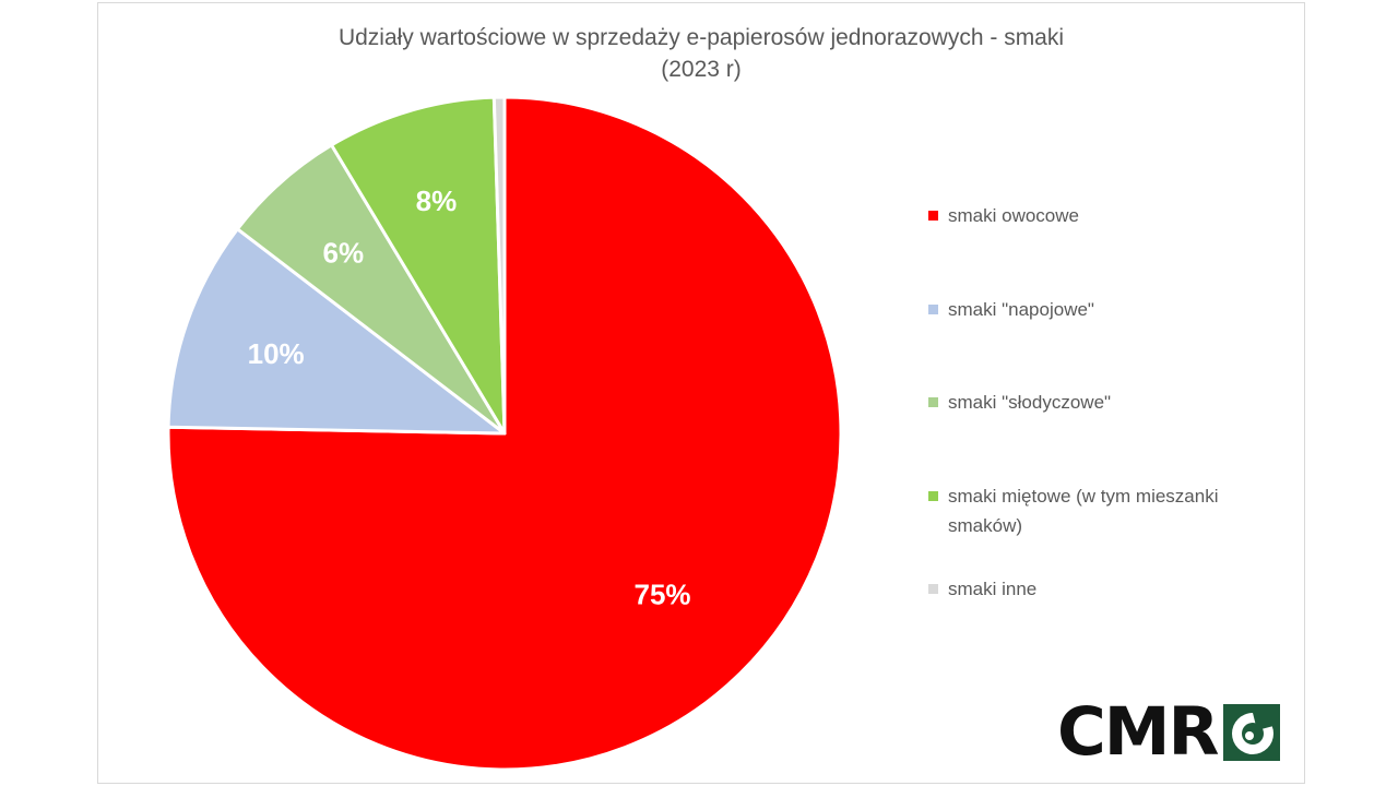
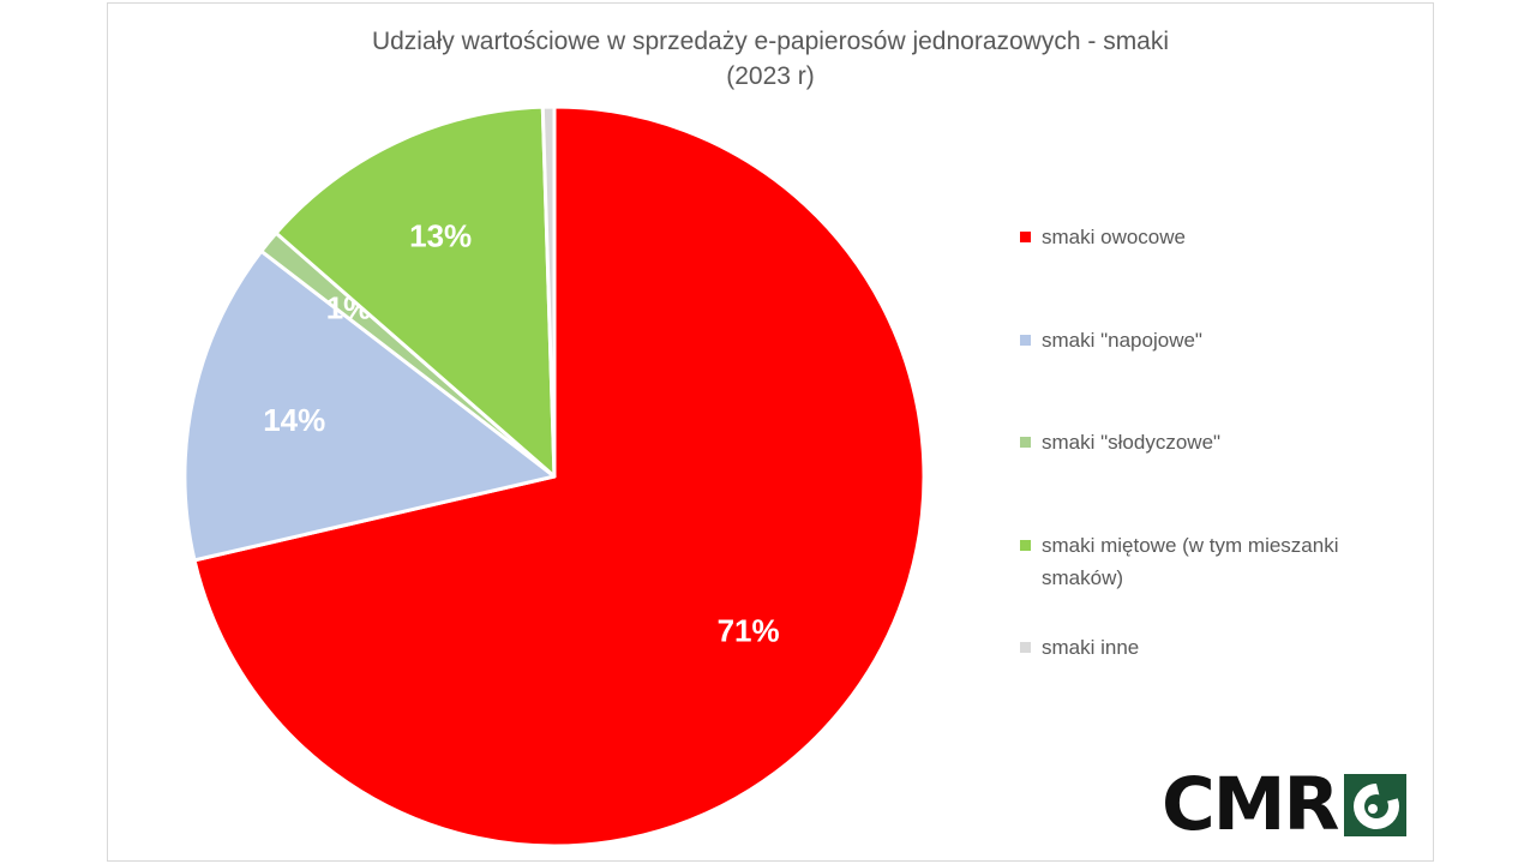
smaki owocowe: 75% -> 71%
smaki "napojowe": 10% -> 14%
smaki "słodyczowe": 6% -> 1%
smaki miętowe (w tym mieszanki smaków): 8% -> 13%
